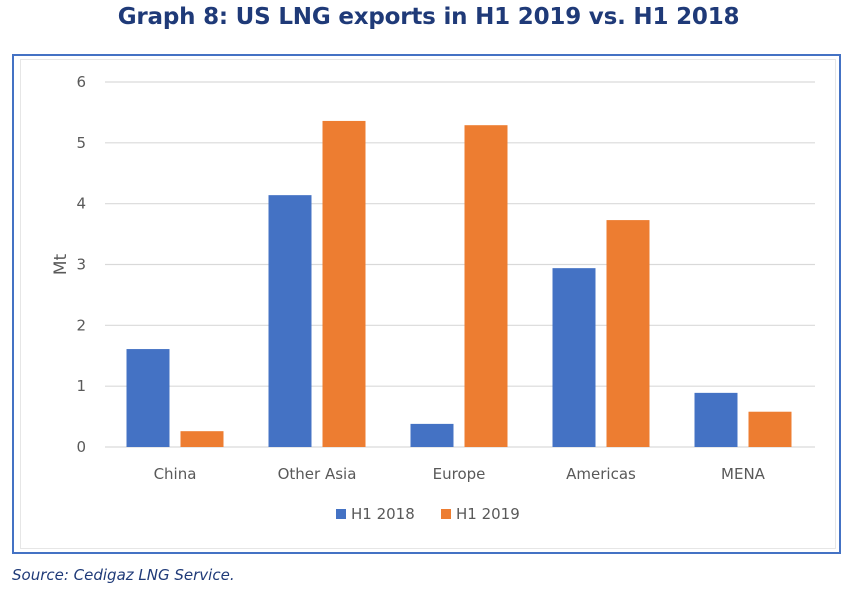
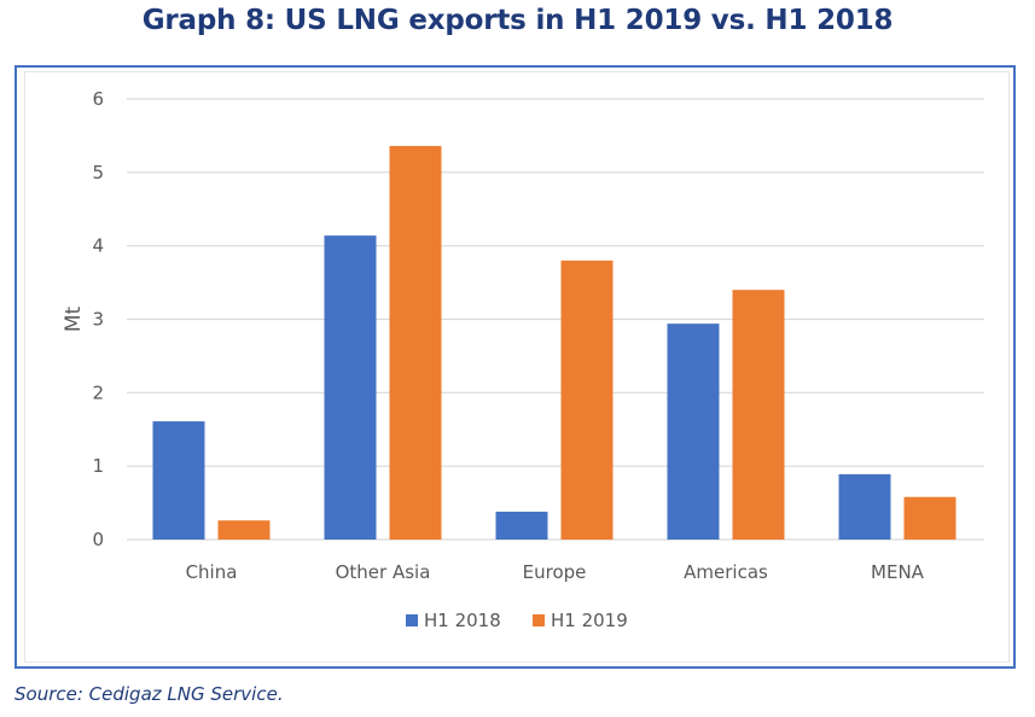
H1 2019/Europe: 5.3 -> 3.8
H1 2019/Americas: 3.7 -> 3.4
